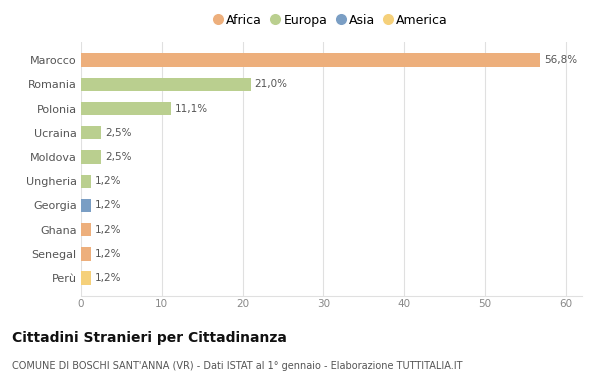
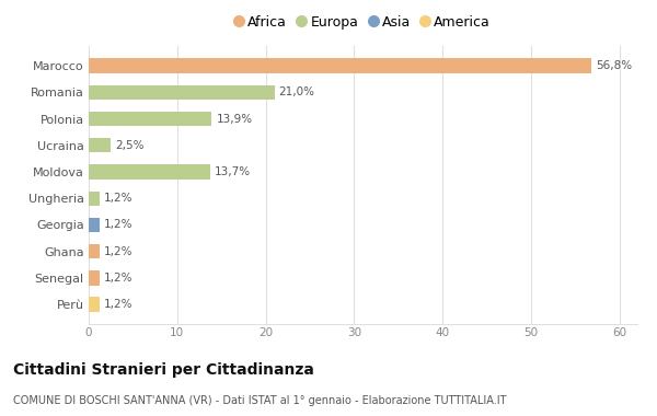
Polonia: 11,1% -> 13,9%
Moldova: 2,5% -> 13,7%
